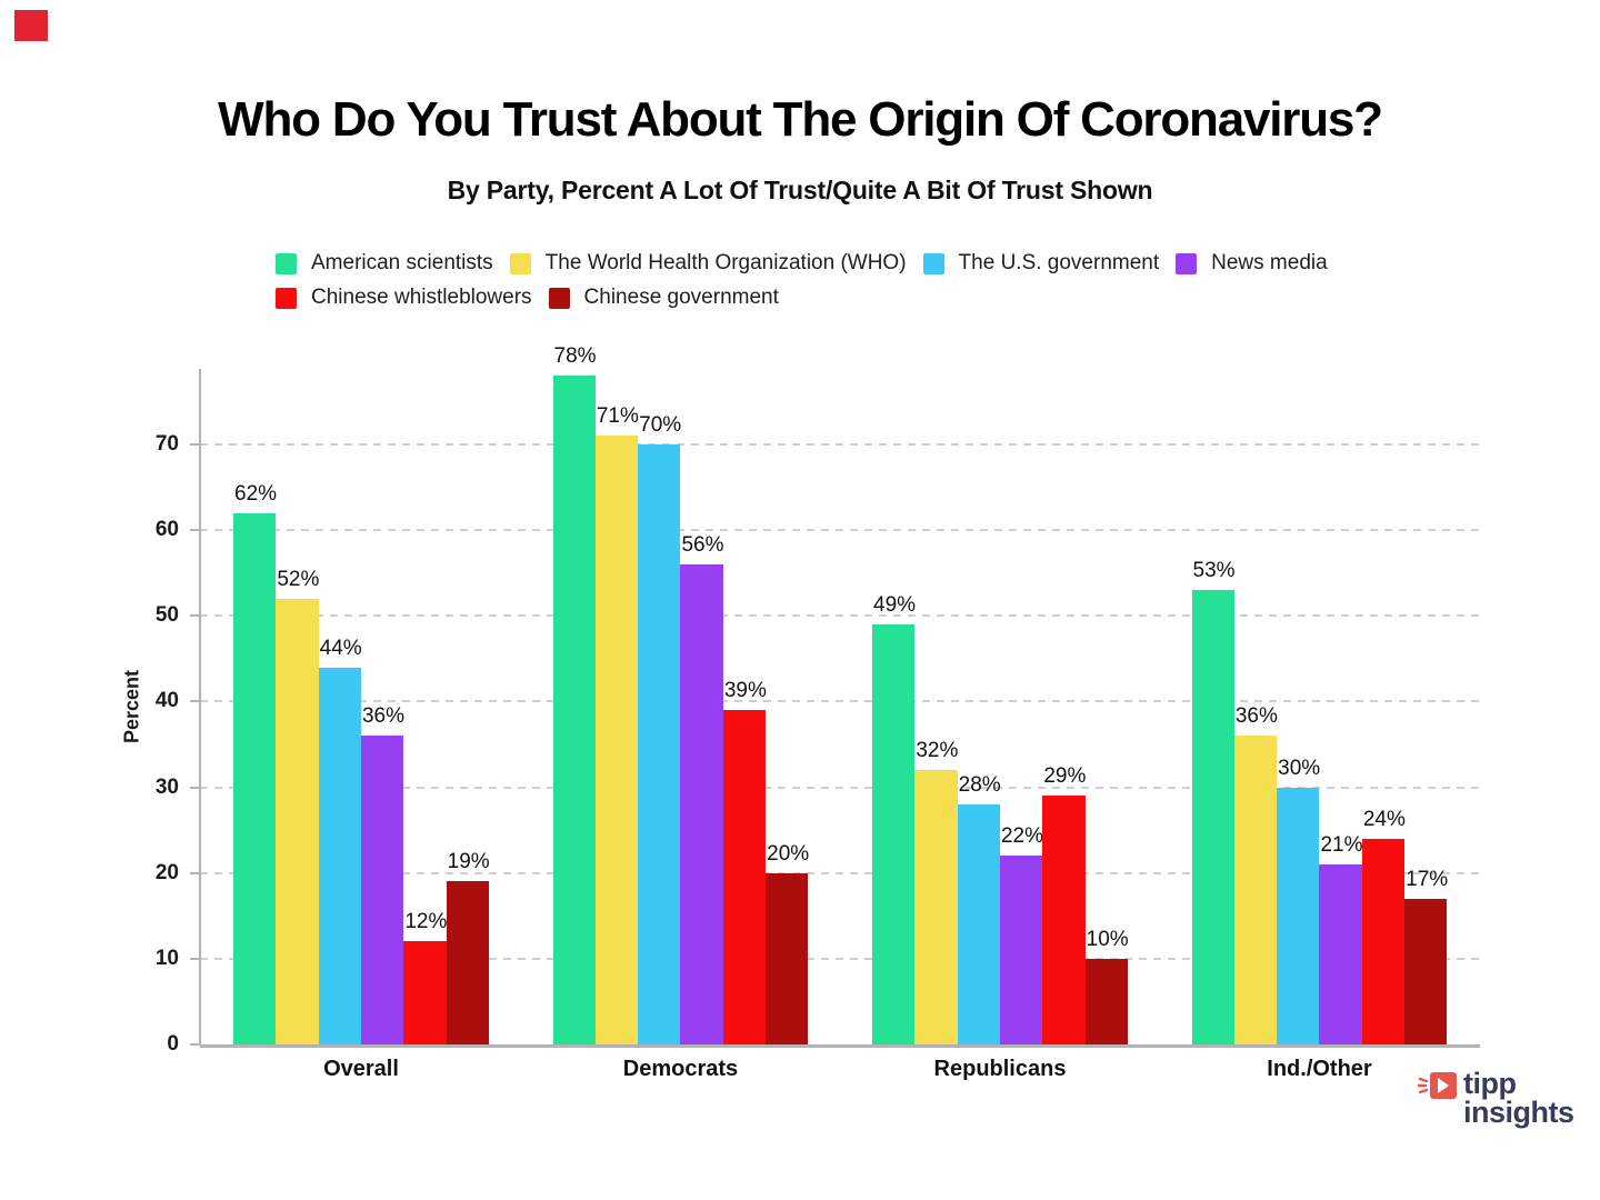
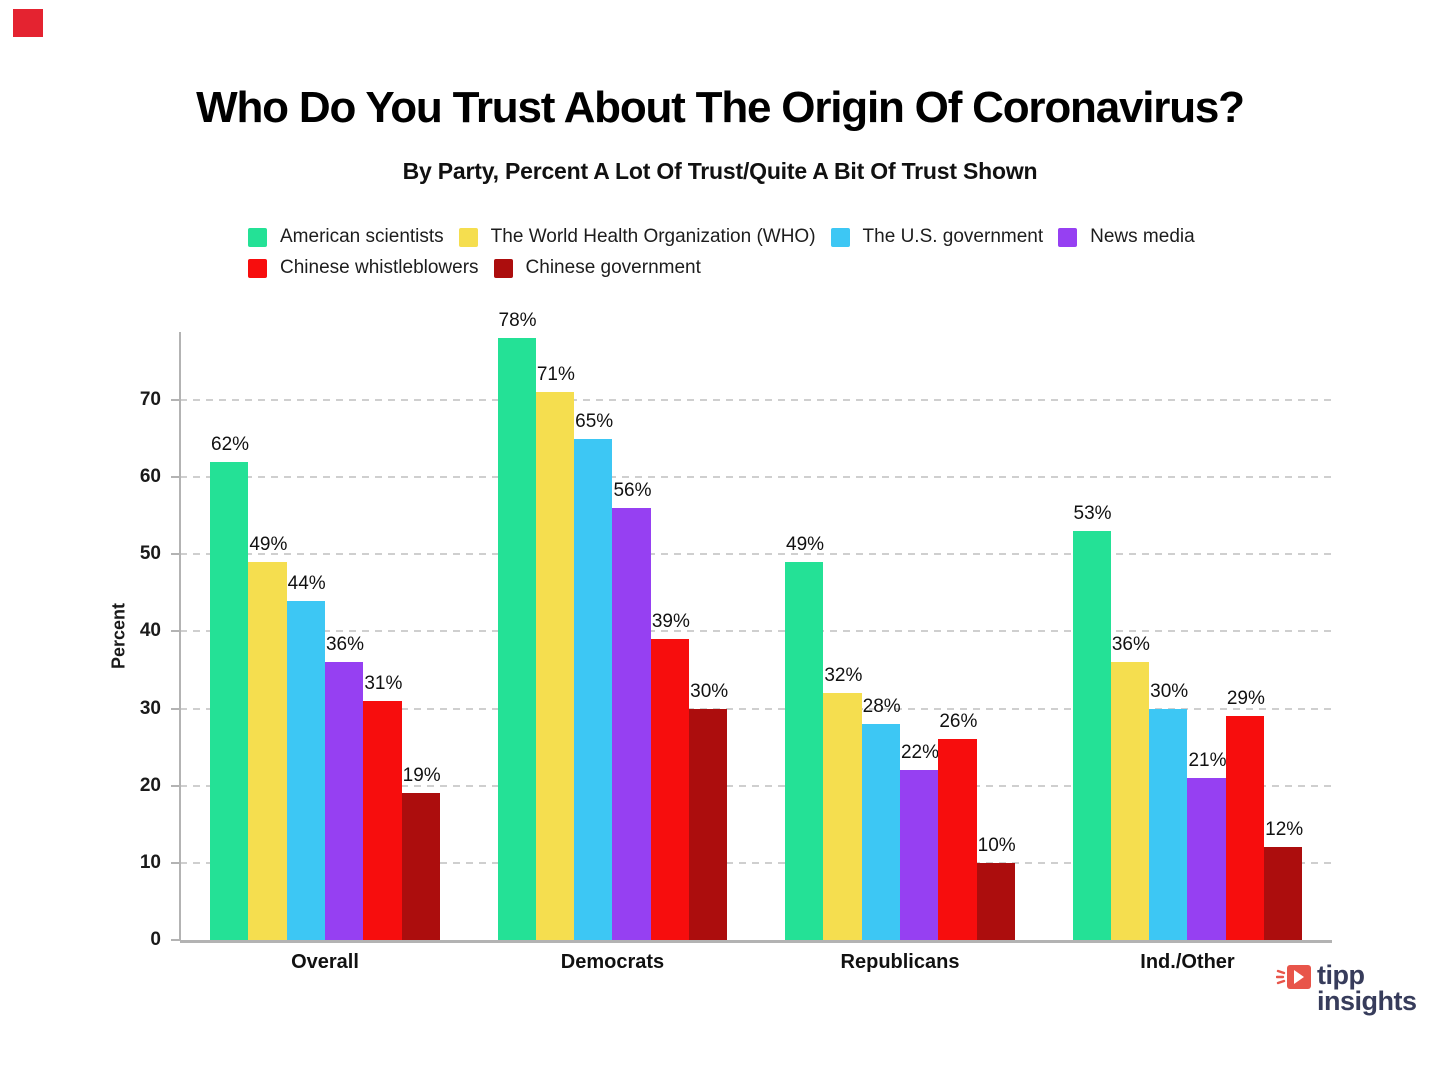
The World Health Organization (WHO)/Overall: 52% -> 49%
Chinese whistleblowers/Overall: 12% -> 31%
The U.S. government/Democrats: 70% -> 65%
Chinese government/Democrats: 20% -> 30%
Chinese whistleblowers/Republicans: 29% -> 26%
Chinese whistleblowers/Ind./Other: 24% -> 29%
Chinese government/Ind./Other: 17% -> 12%
